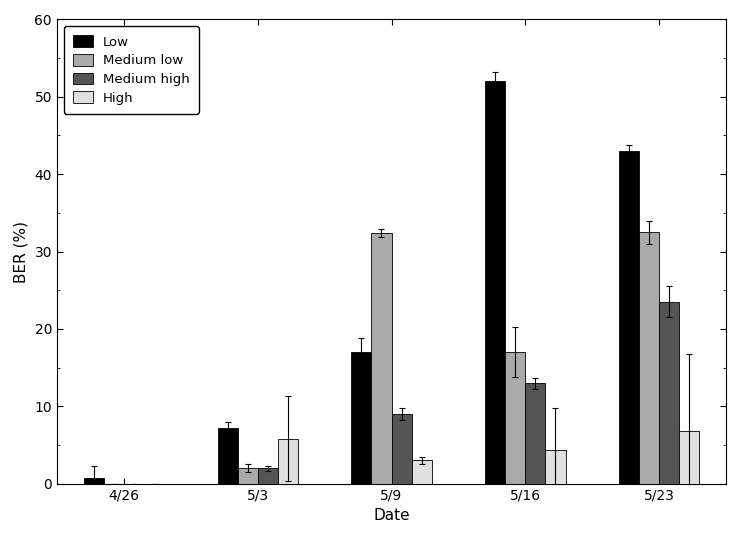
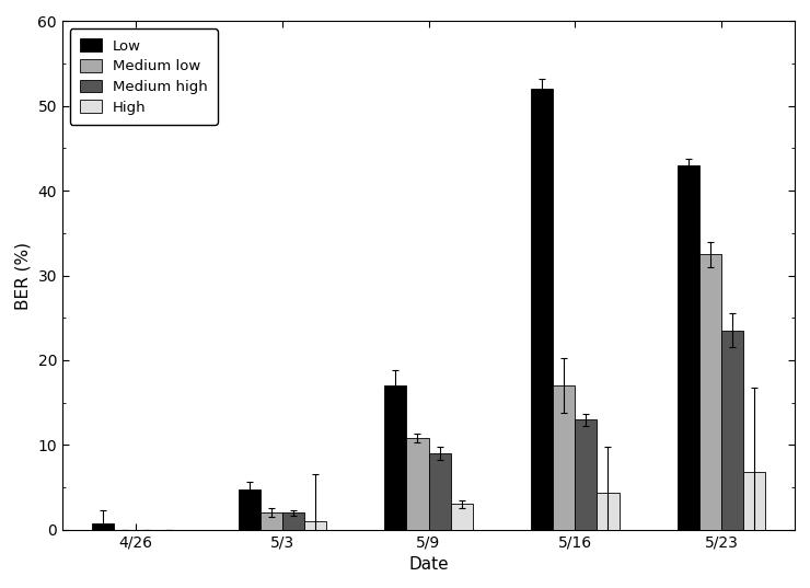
Low/5/3: 7.2 -> 4.8
High/5/3: 5.8 -> 1.0
Medium low/5/9: 32.4 -> 10.8
